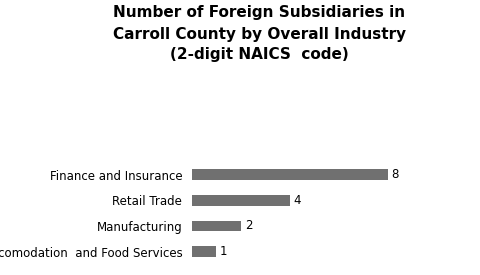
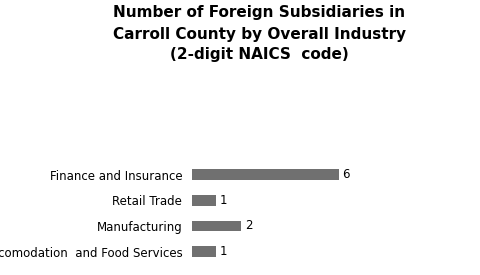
Finance and Insurance: 8 -> 6
Retail Trade: 4 -> 1
